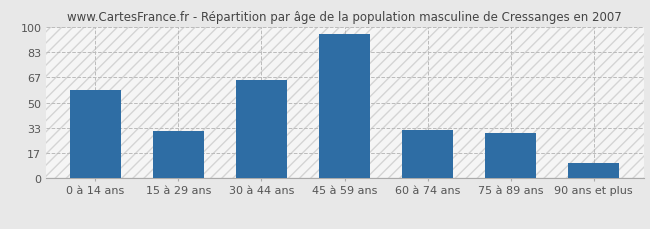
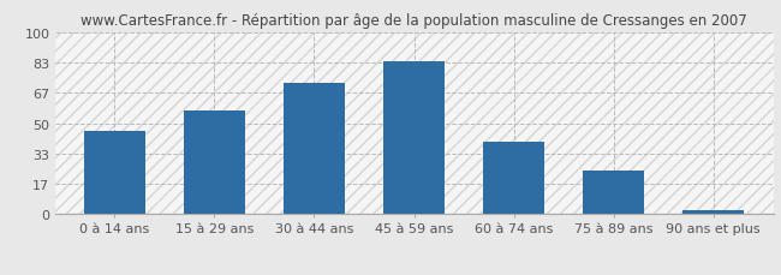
0 à 14 ans: 58 -> 46
15 à 29 ans: 31 -> 57
30 à 44 ans: 65 -> 72
45 à 59 ans: 95 -> 84
60 à 74 ans: 32 -> 40
75 à 89 ans: 30 -> 24
90 ans et plus: 10 -> 2
